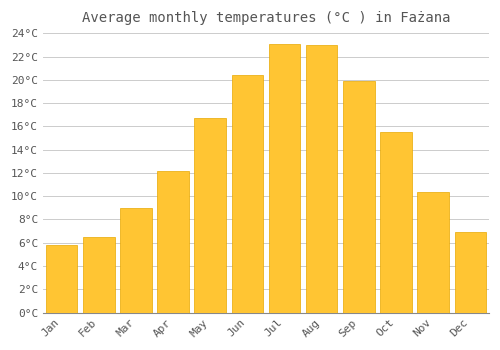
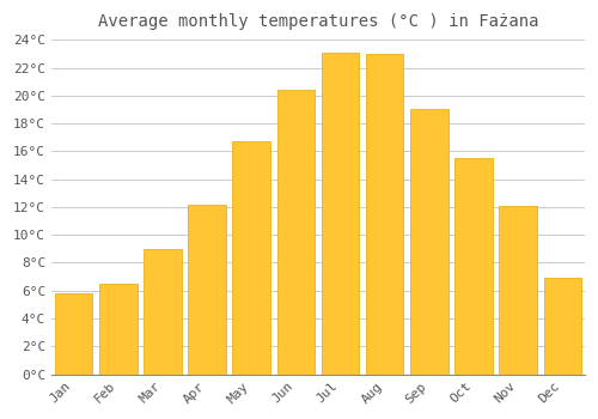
Sep: 19.9°C -> 19.0°C
Nov: 10.4°C -> 12.1°C
